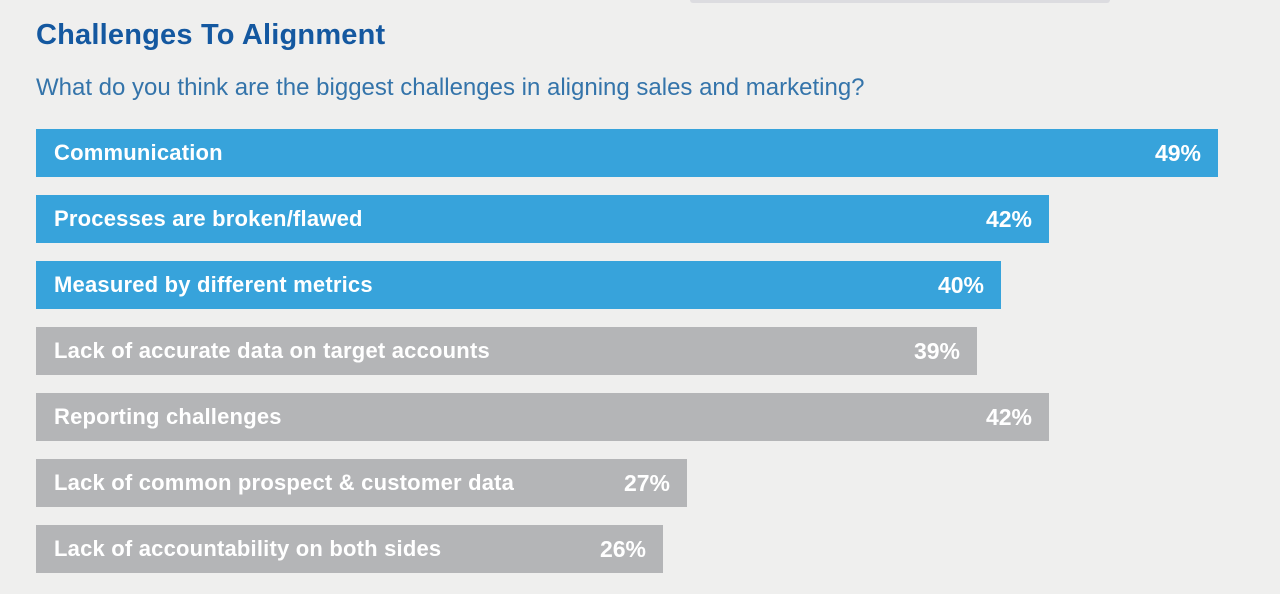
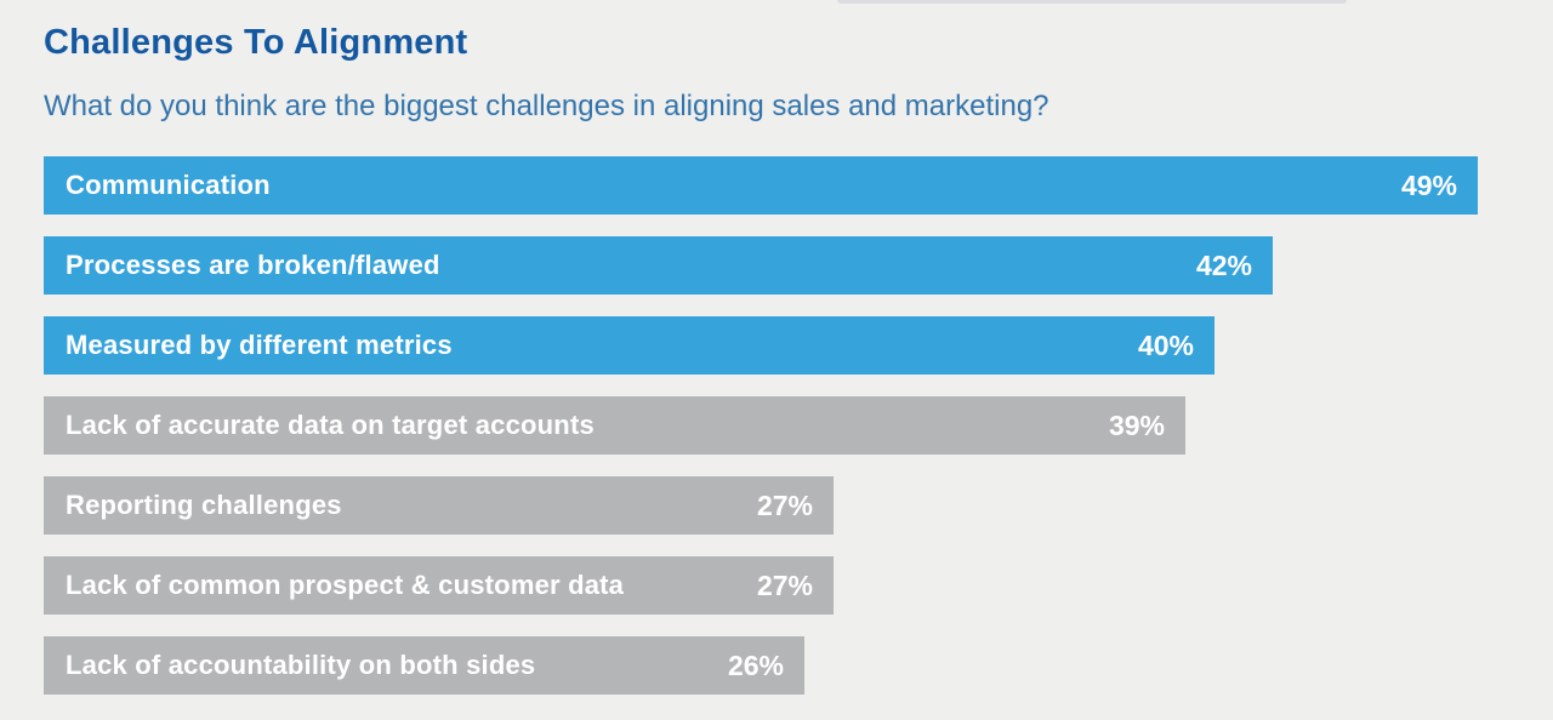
Reporting challenges: 42% -> 27%
